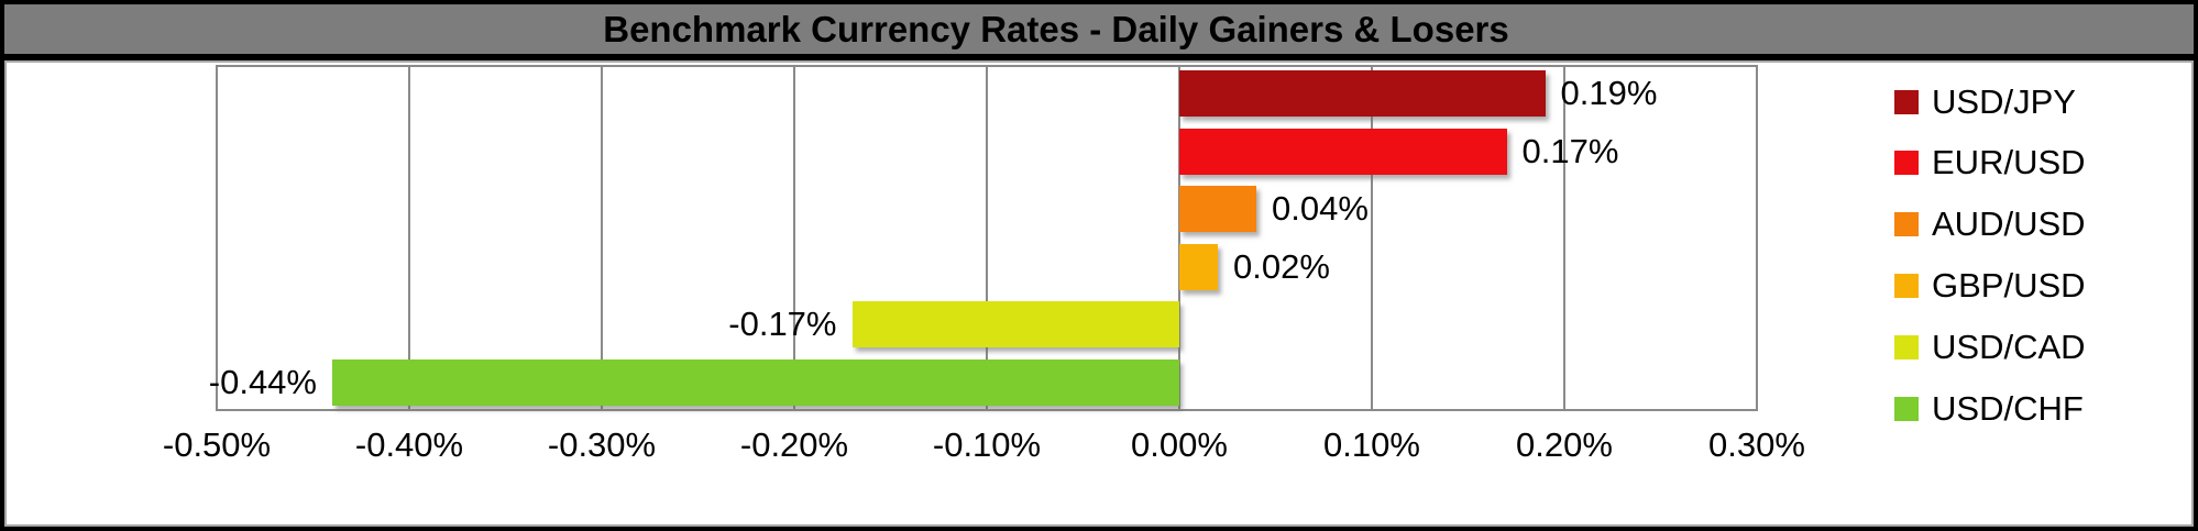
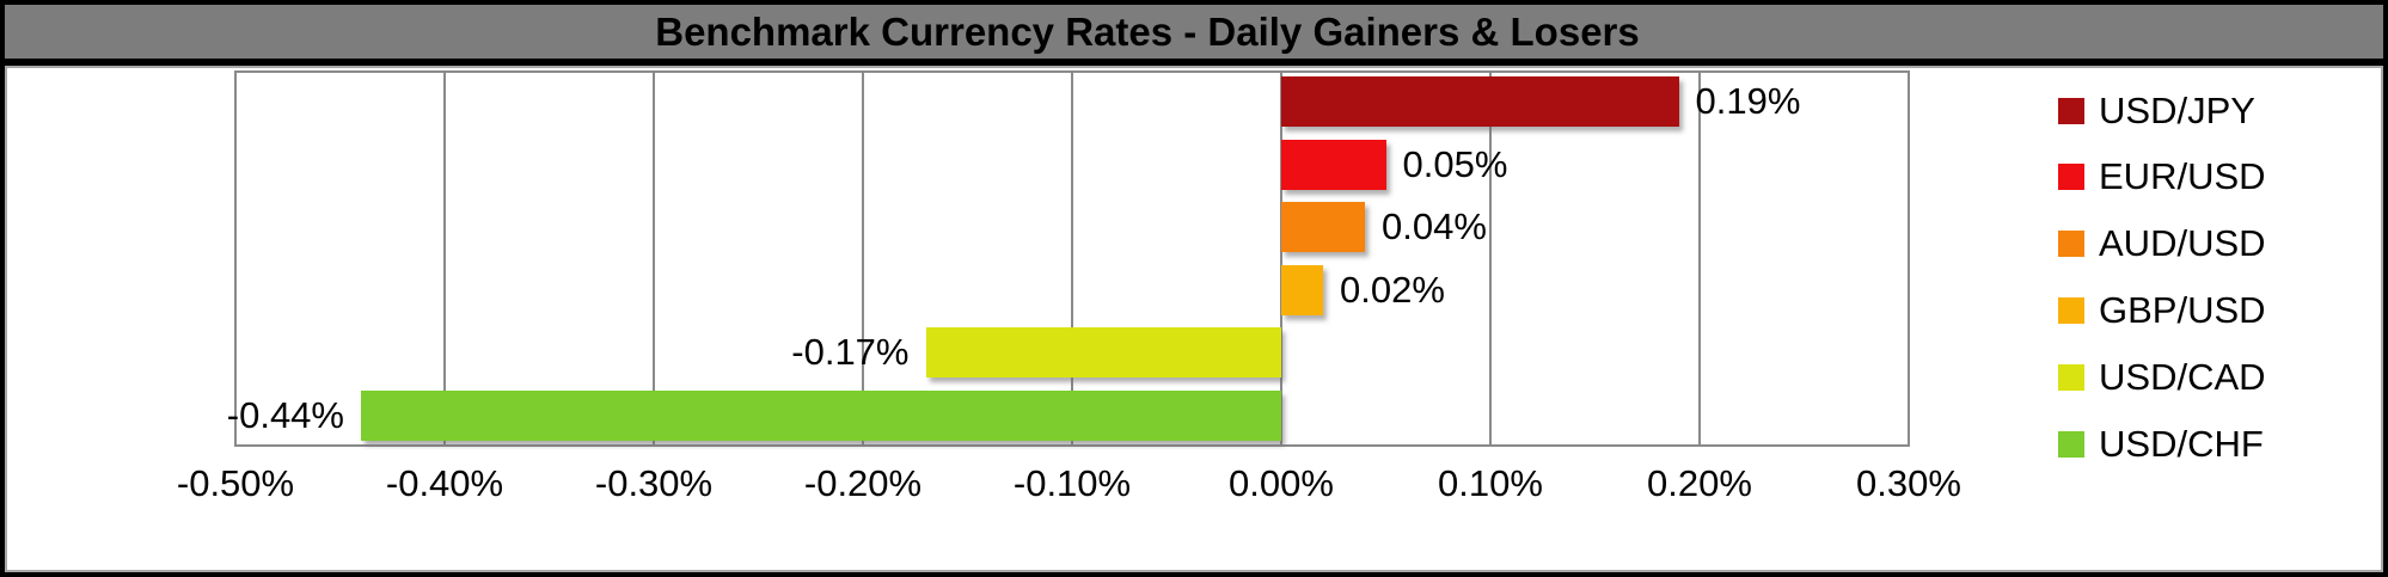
EUR/USD: 0.17% -> 0.05%
